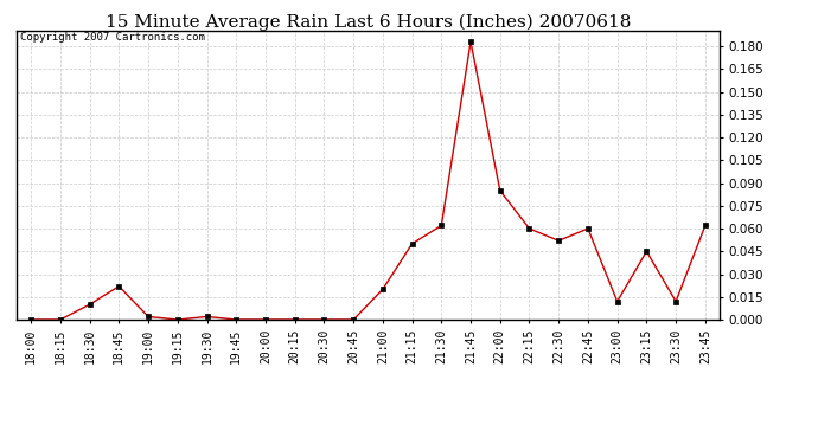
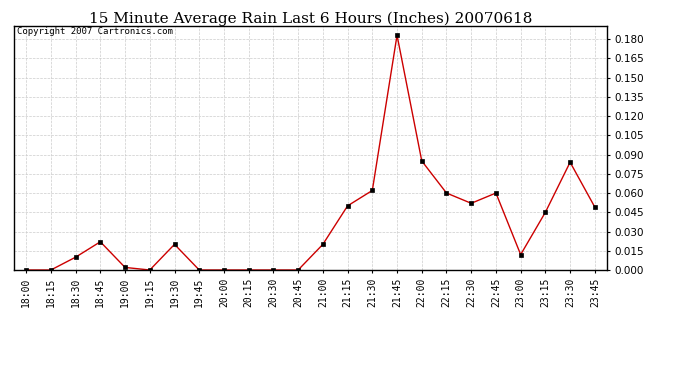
19:30: 0.002 -> 0.020
23:30: 0.012 -> 0.084
23:45: 0.062 -> 0.049
